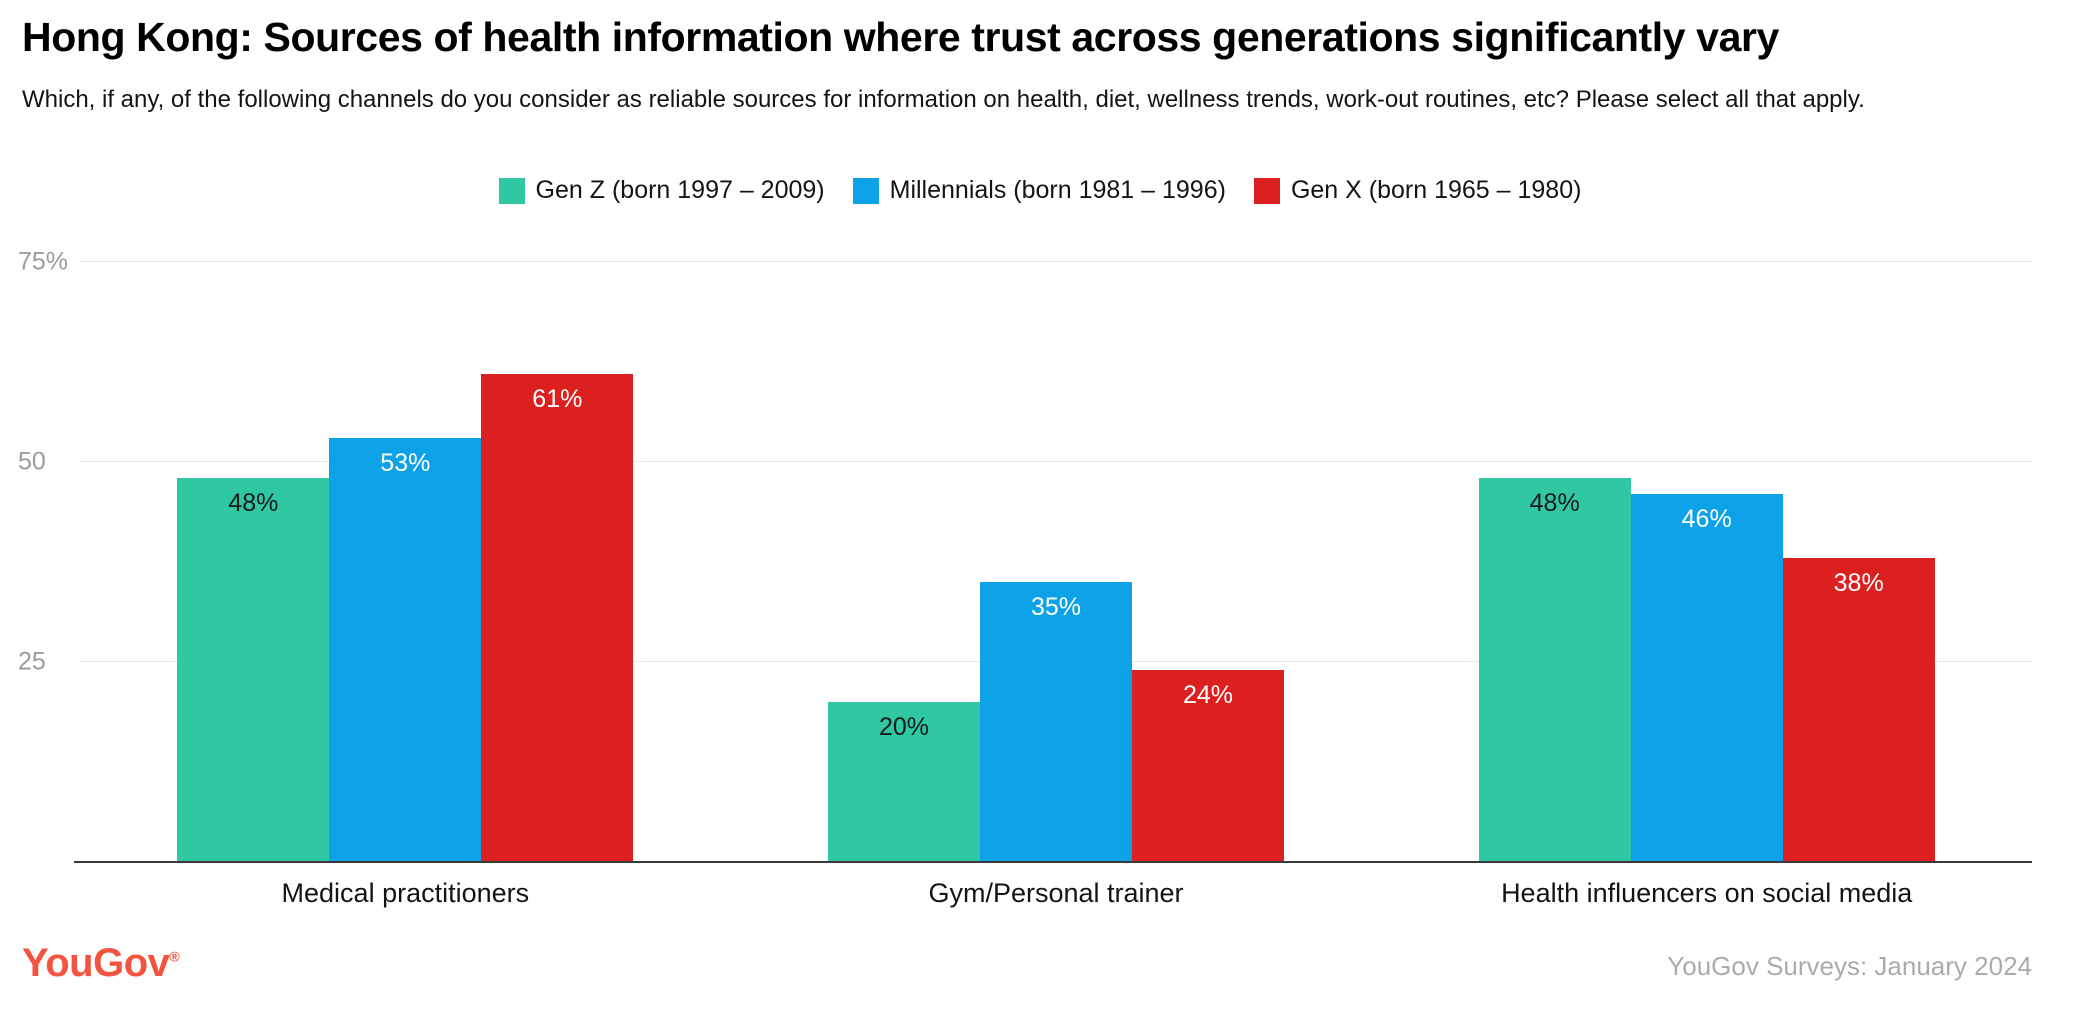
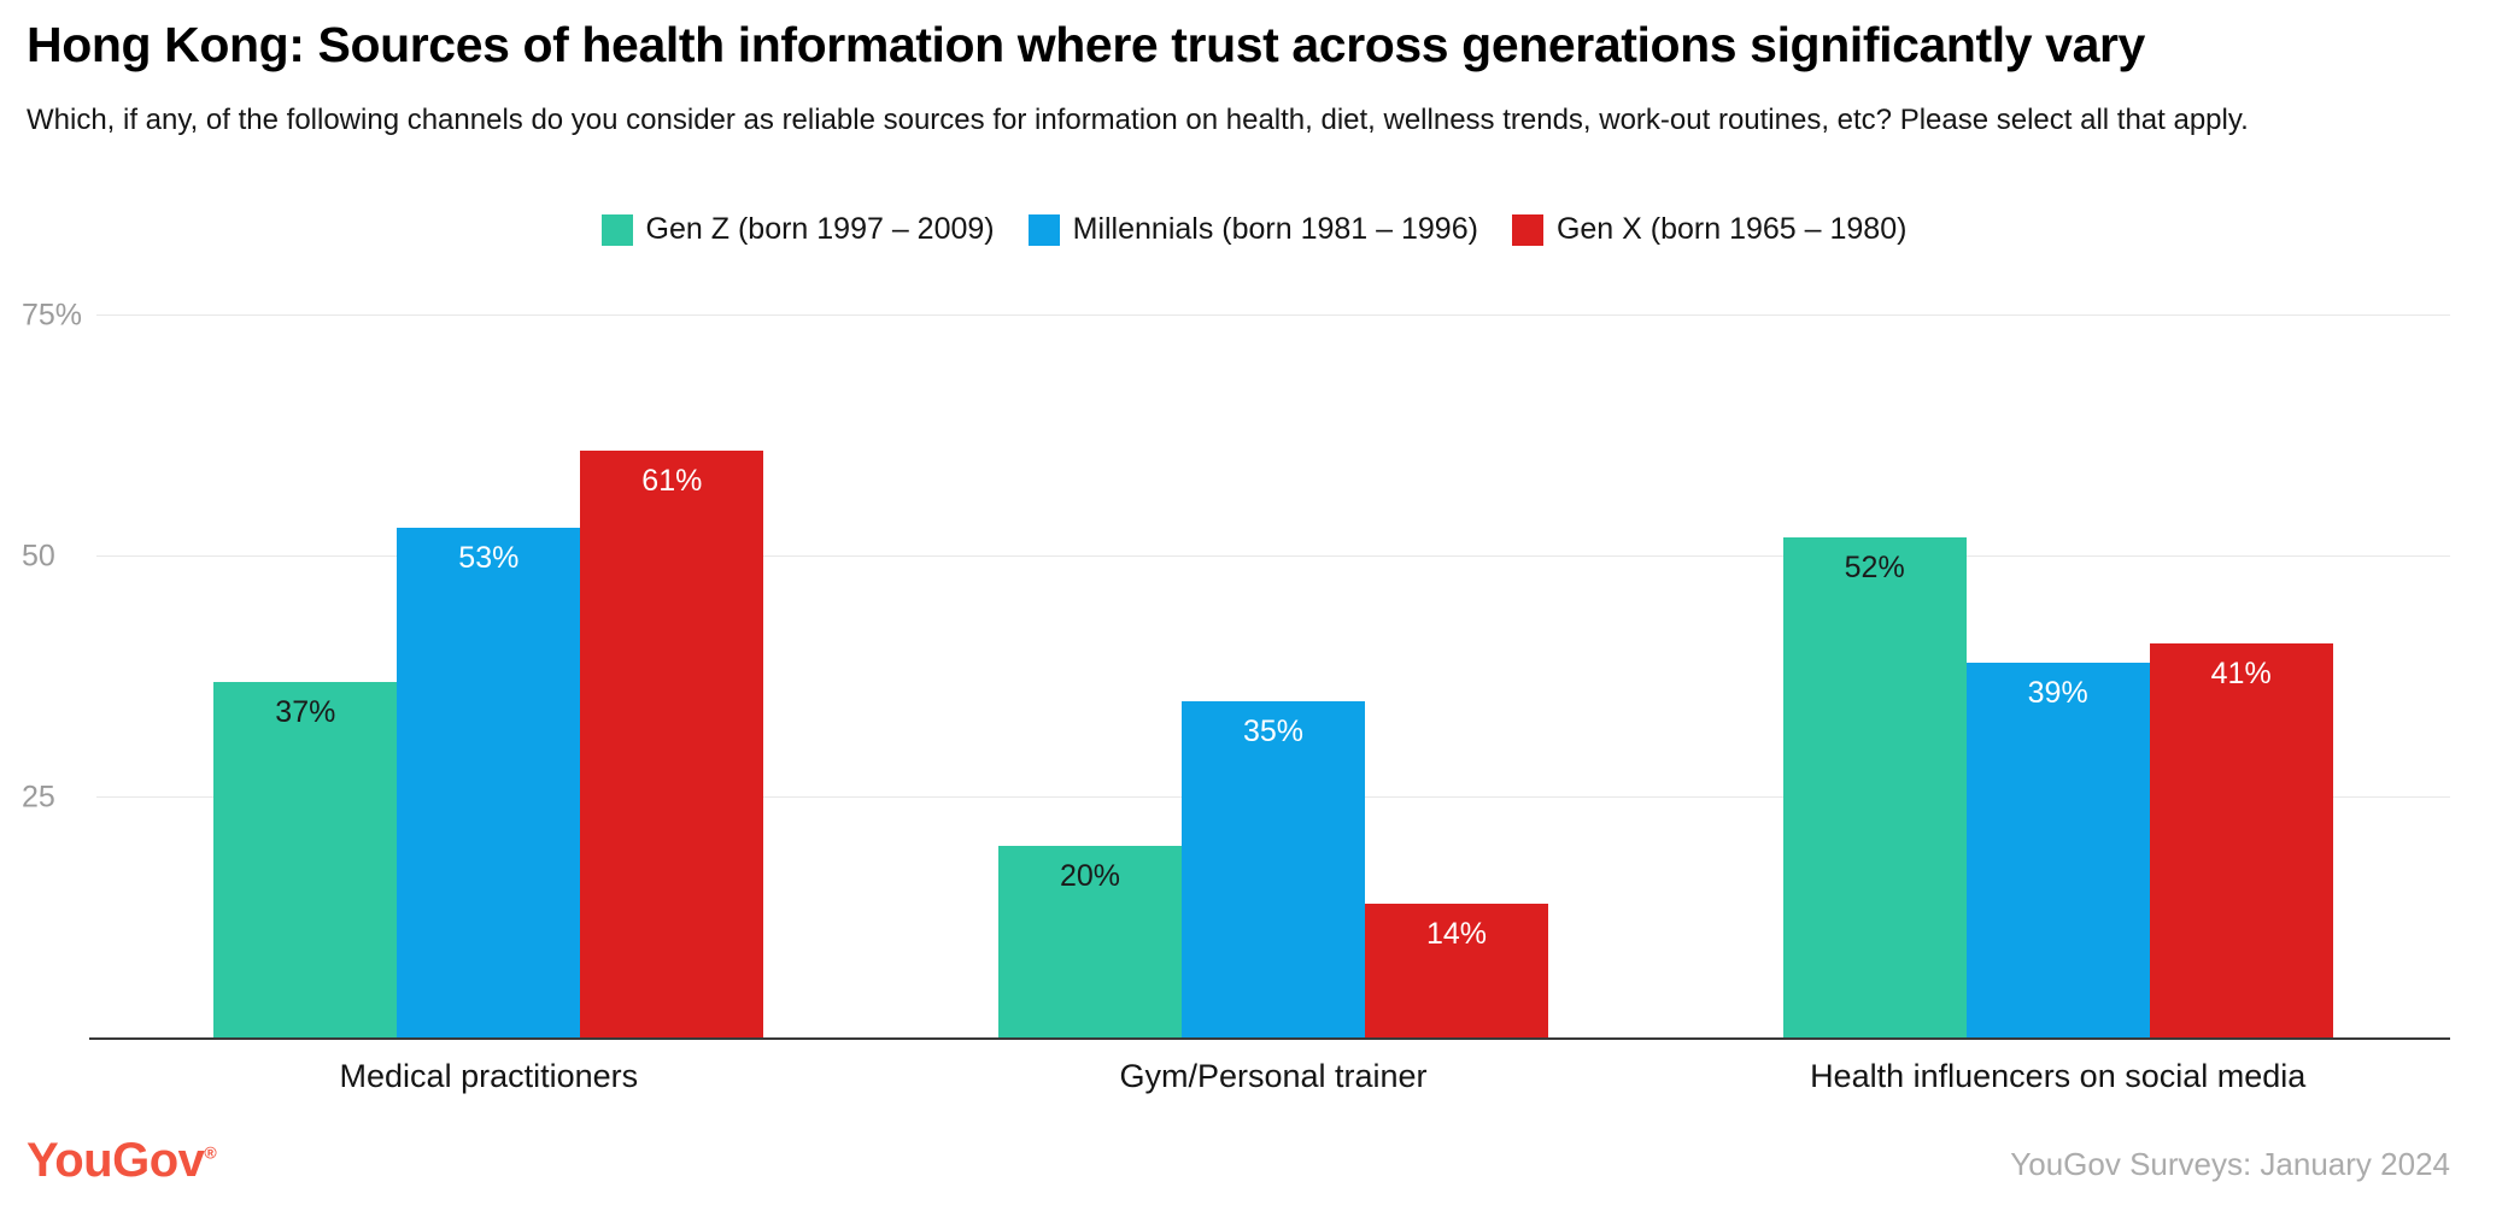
Gen Z (born 1997 – 2009)/Medical practitioners: 48% -> 37%
Gen X (born 1965 – 1980)/Gym/Personal trainer: 24% -> 14%
Gen Z (born 1997 – 2009)/Health influencers on social media: 48% -> 52%
Millennials (born 1981 – 1996)/Health influencers on social media: 46% -> 39%
Gen X (born 1965 – 1980)/Health influencers on social media: 38% -> 41%
